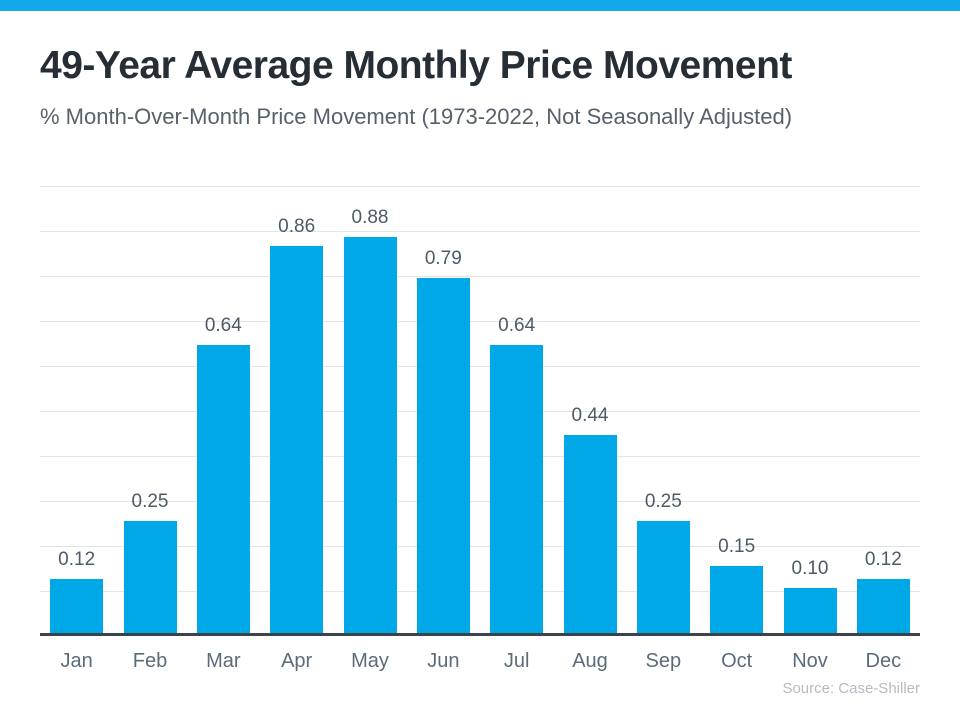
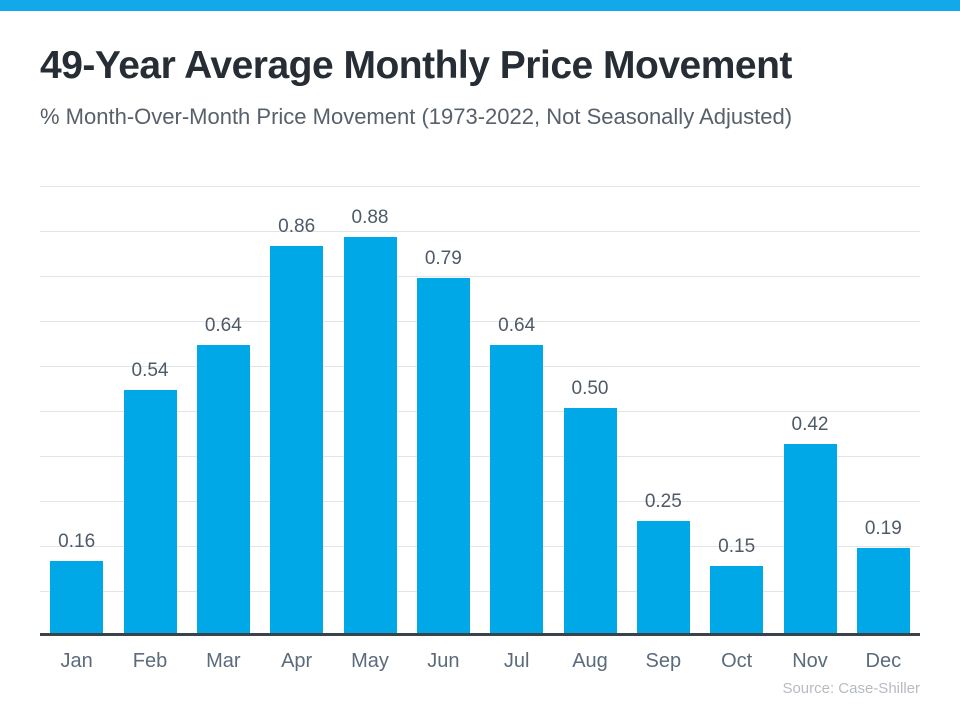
Jan: 0.12 -> 0.16
Feb: 0.25 -> 0.54
Aug: 0.44 -> 0.50
Nov: 0.10 -> 0.42
Dec: 0.12 -> 0.19
